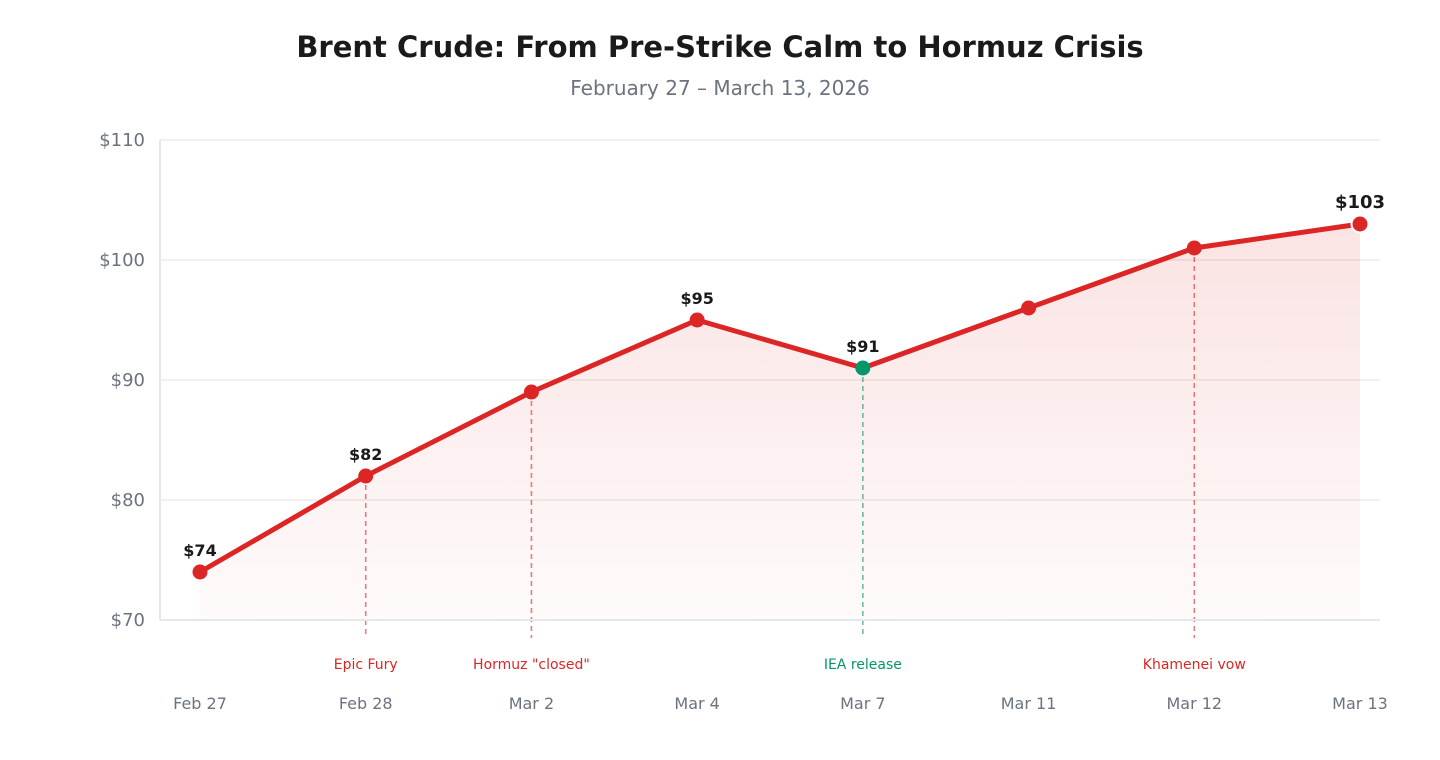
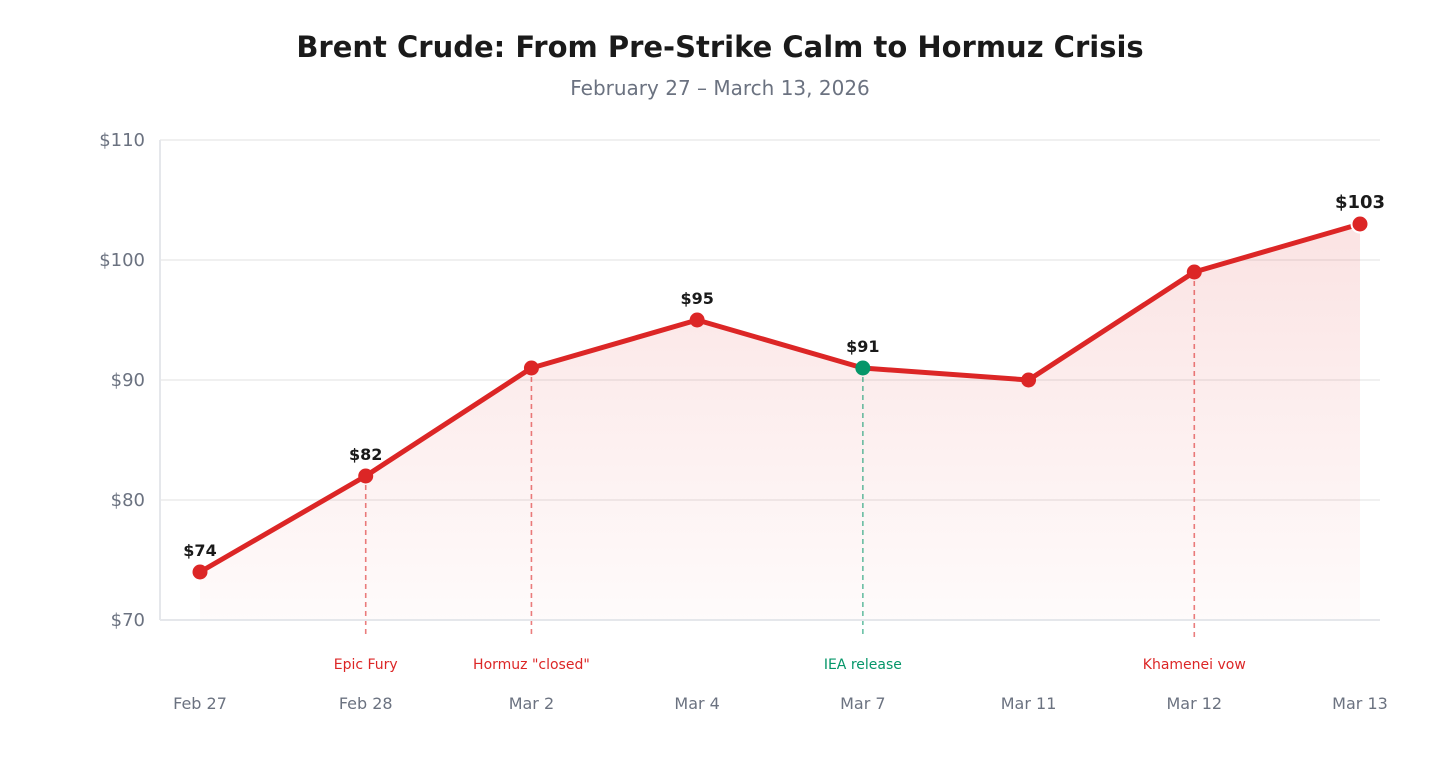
Mar 2: $89 -> $91
Mar 11: $96 -> $90
Mar 12: $101 -> $99
